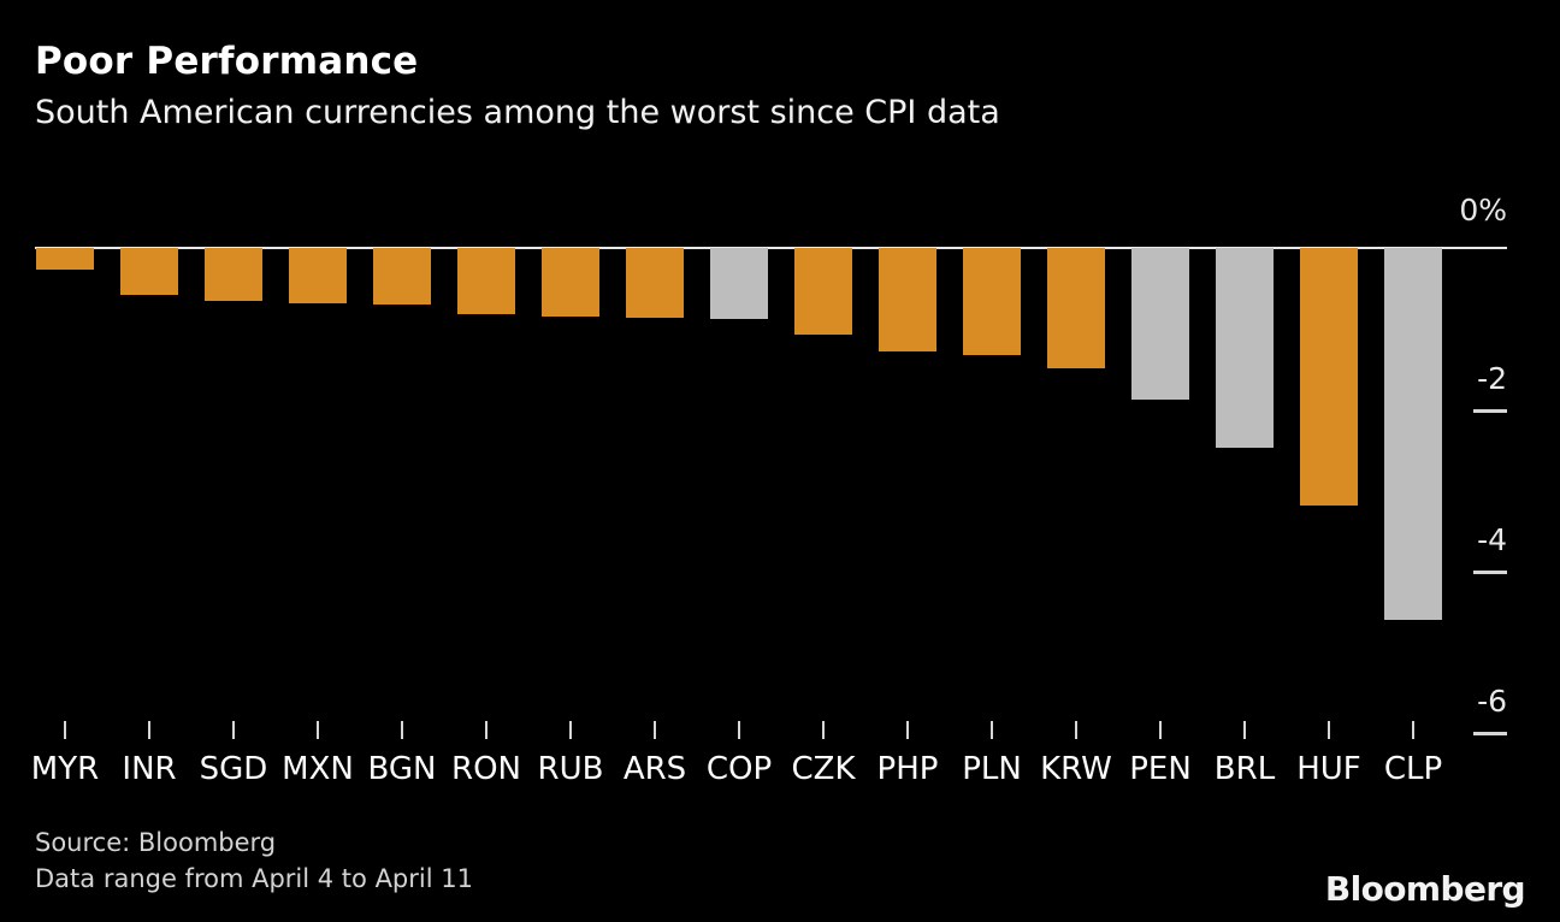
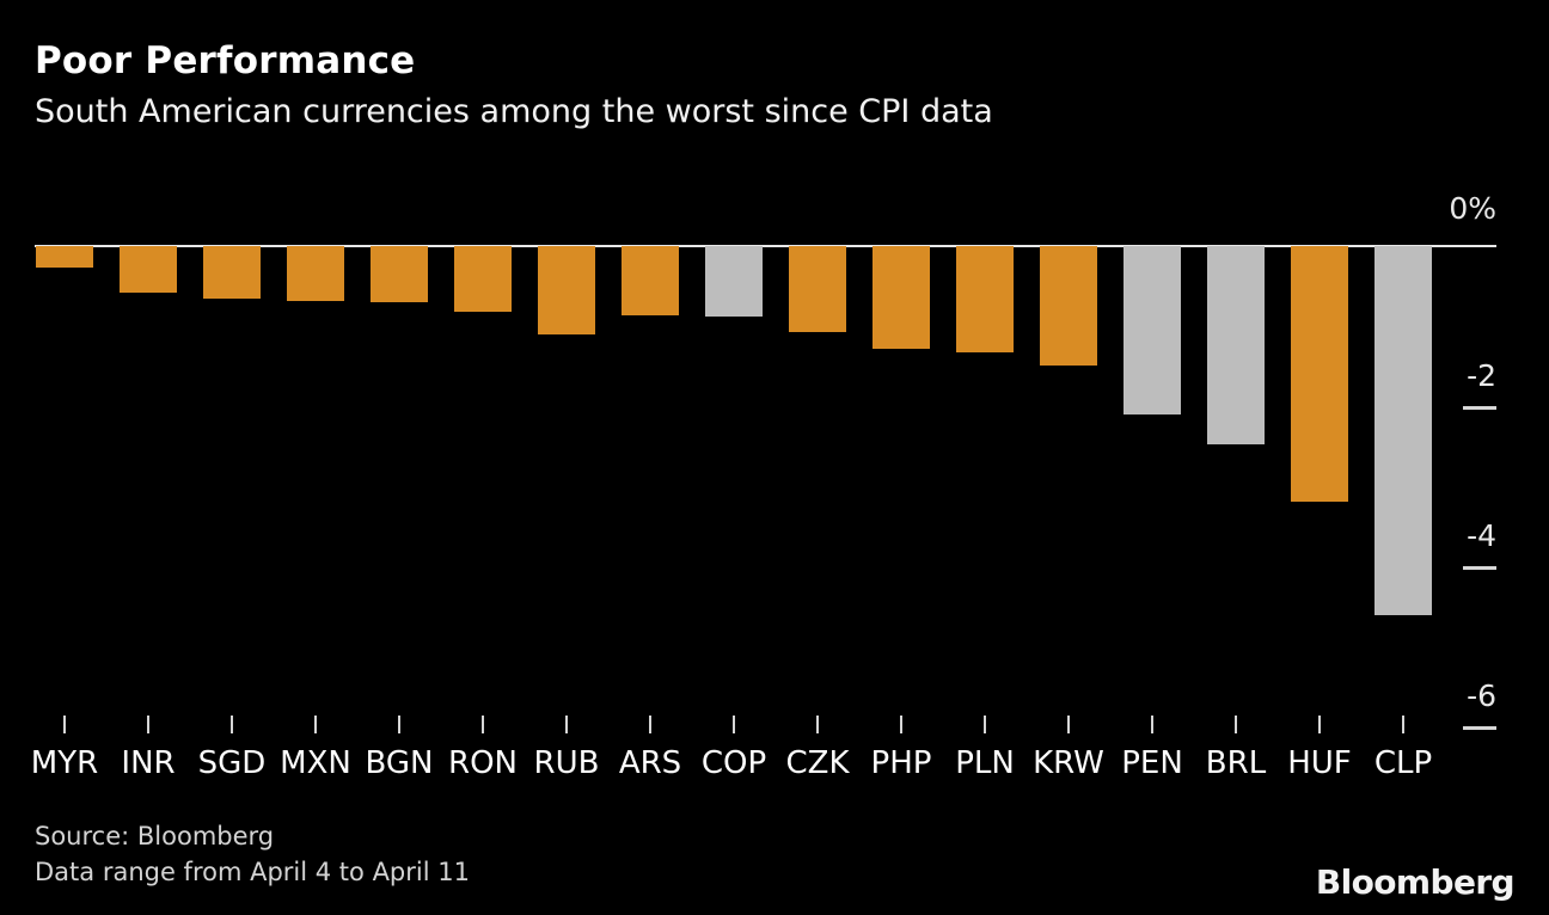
RUB: -0.8% -> -1.1%
PEN: -1.9% -> -2.1%
